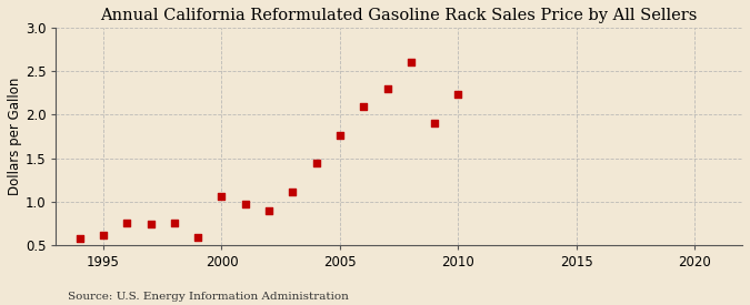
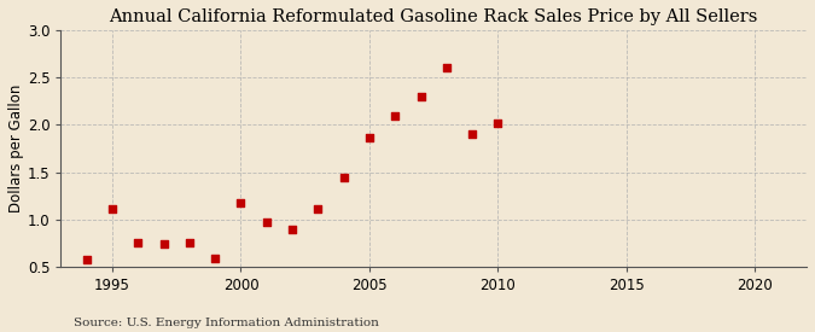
1995: 0.62 -> 1.12
2000: 1.06 -> 1.18
2005: 1.77 -> 1.86
2010: 2.23 -> 2.02
